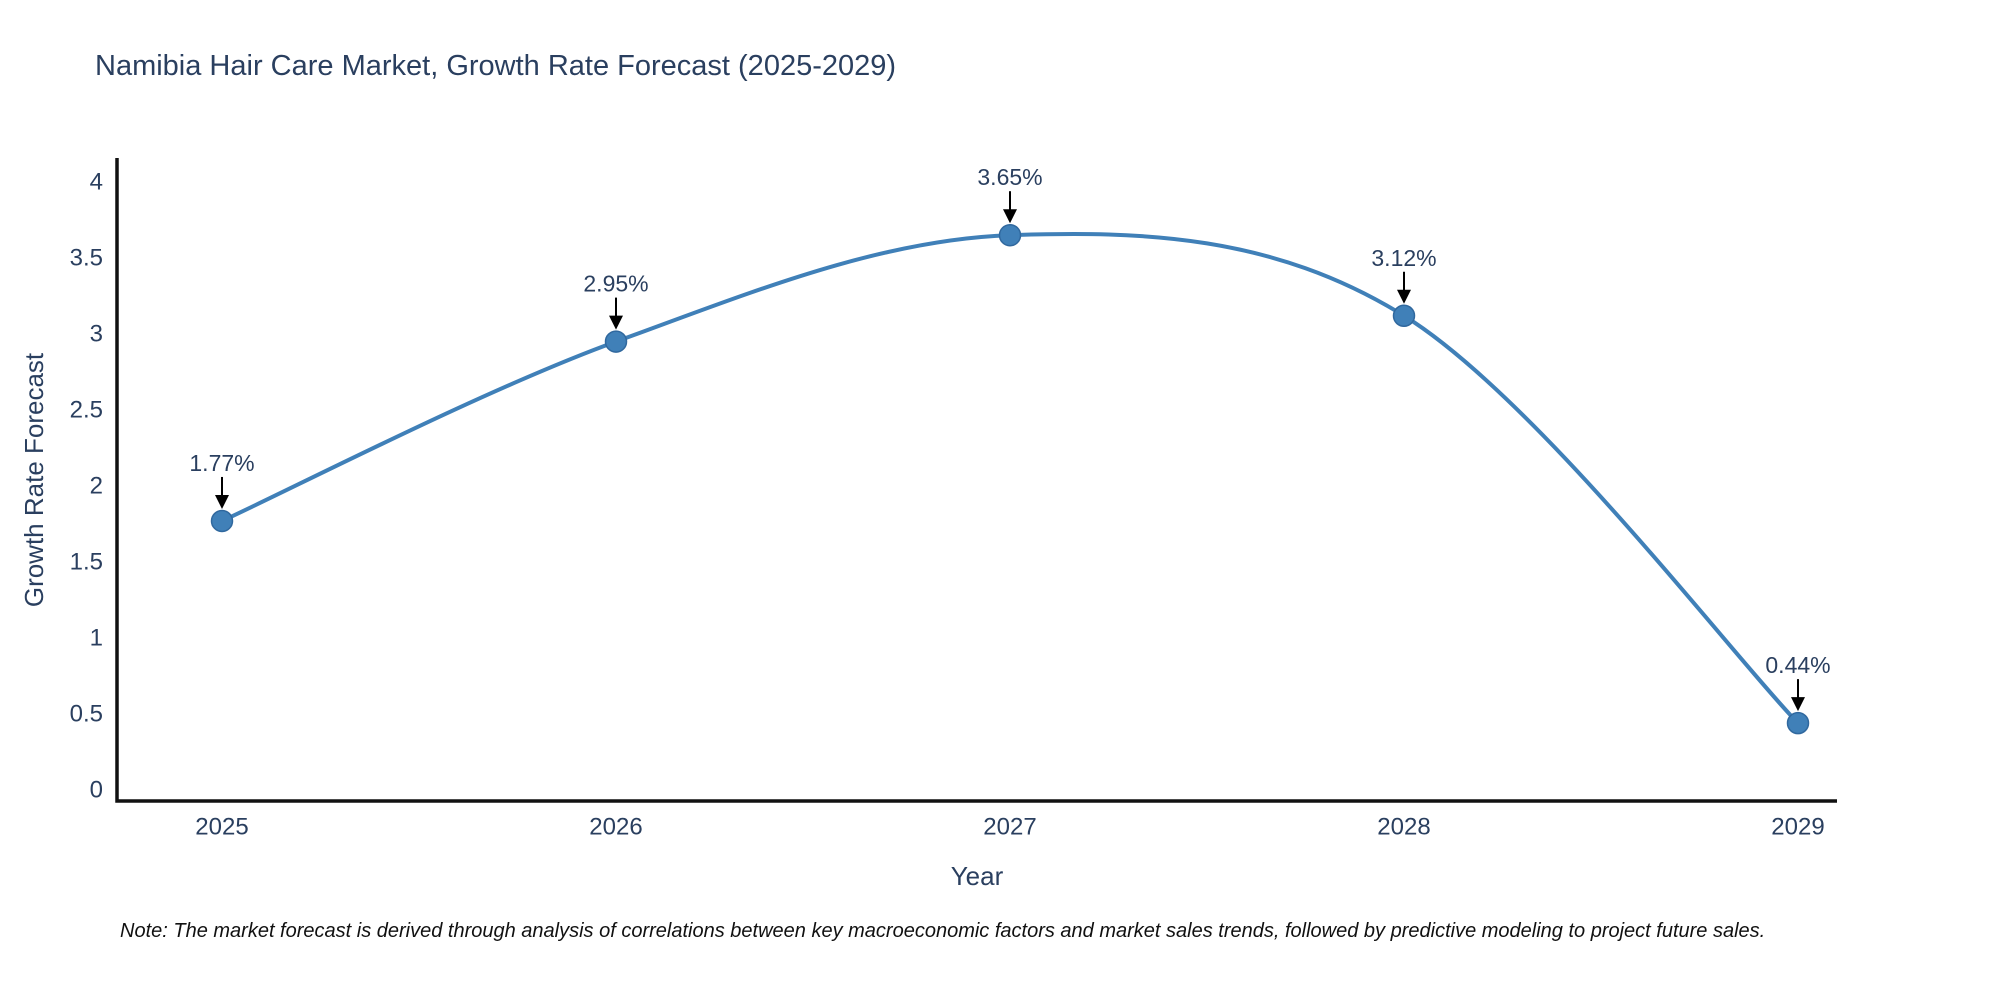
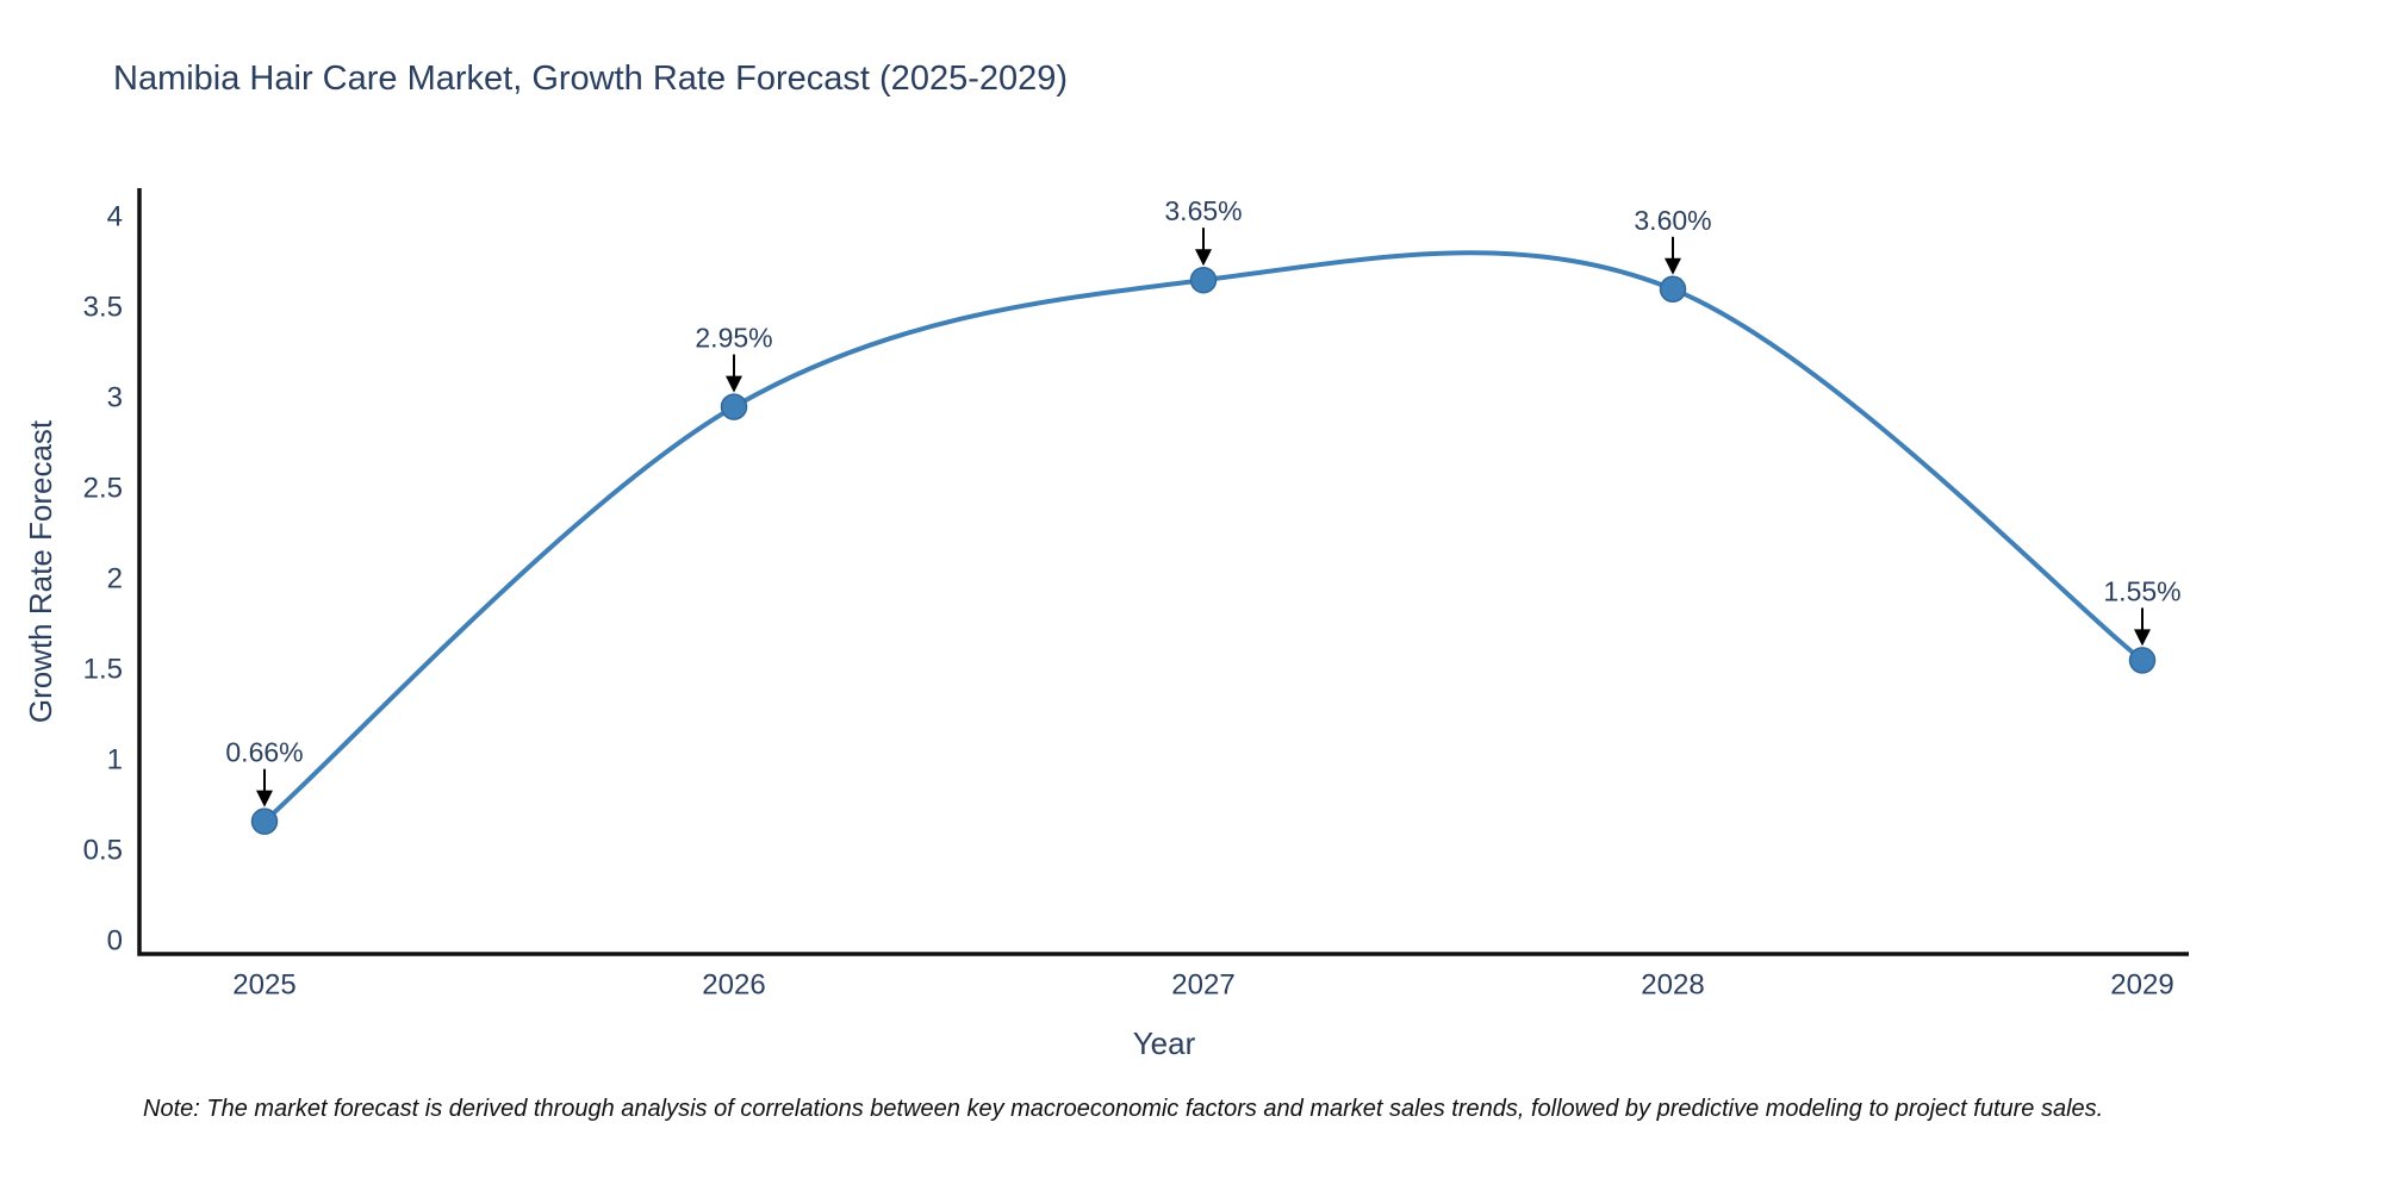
2025: 1.77% -> 0.66%
2028: 3.12% -> 3.60%
2029: 0.44% -> 1.55%
